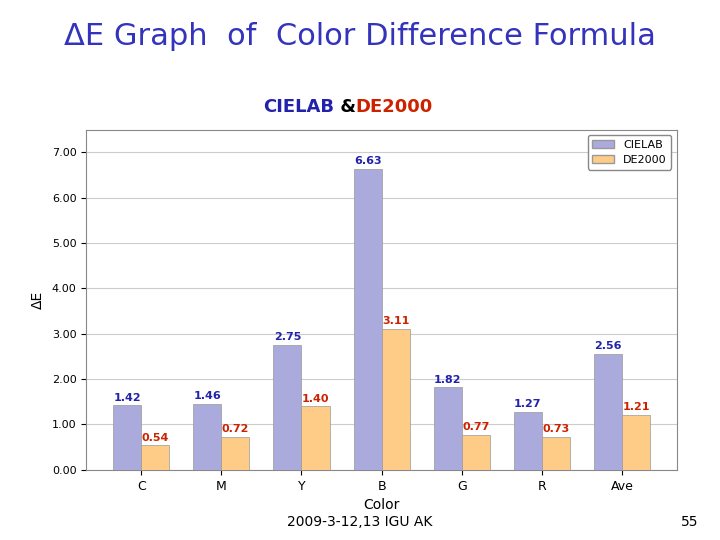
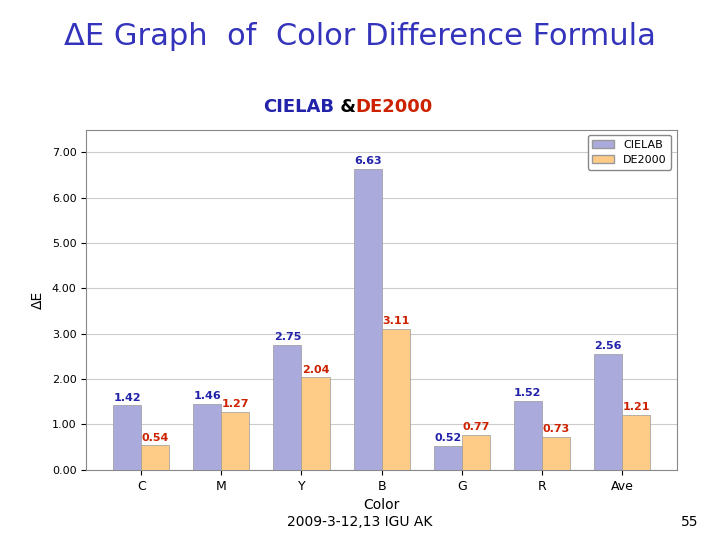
DE2000/M: 0.72 -> 1.27
DE2000/Y: 1.40 -> 2.04
CIELAB/G: 1.82 -> 0.52
CIELAB/R: 1.27 -> 1.52
